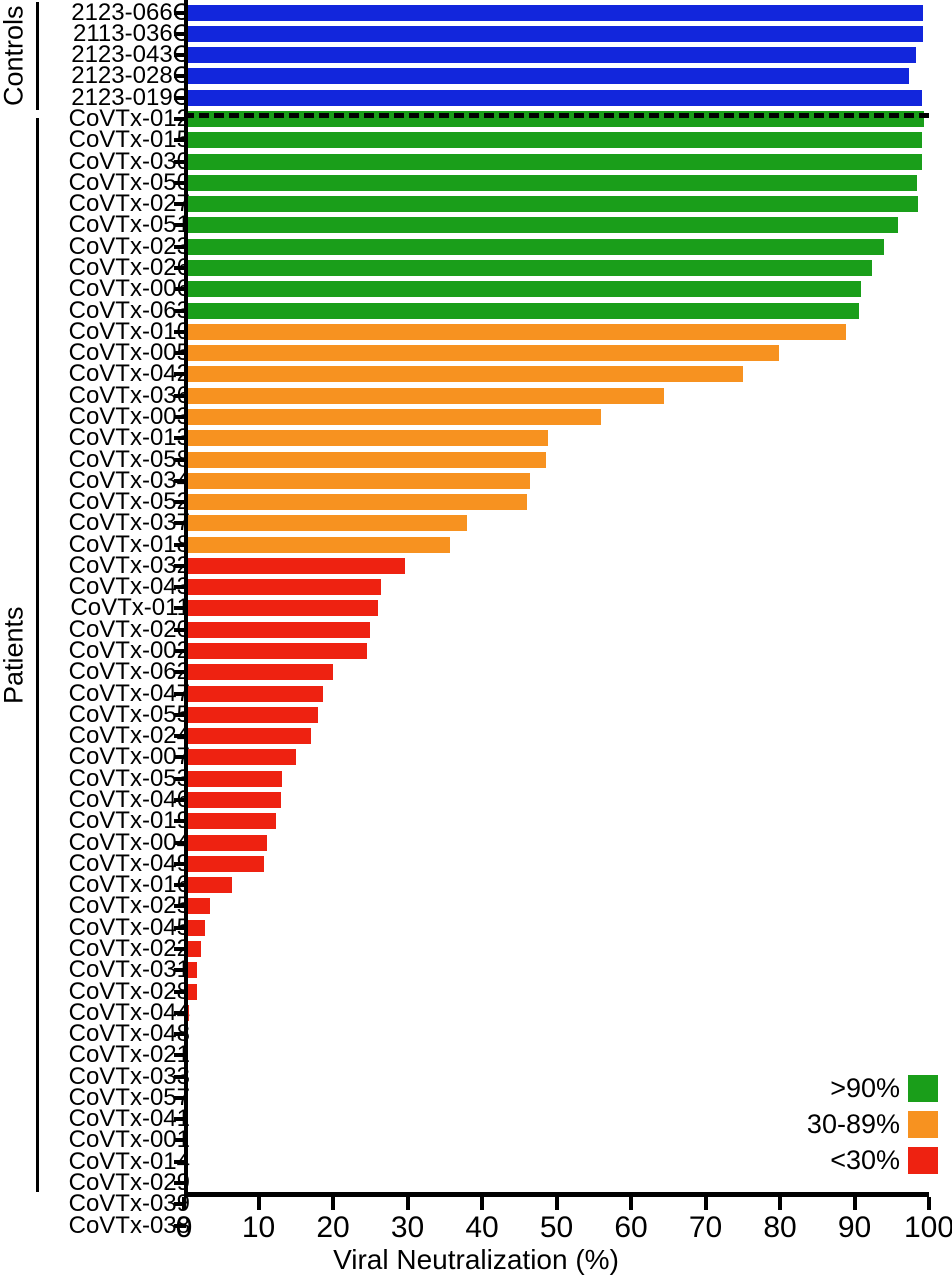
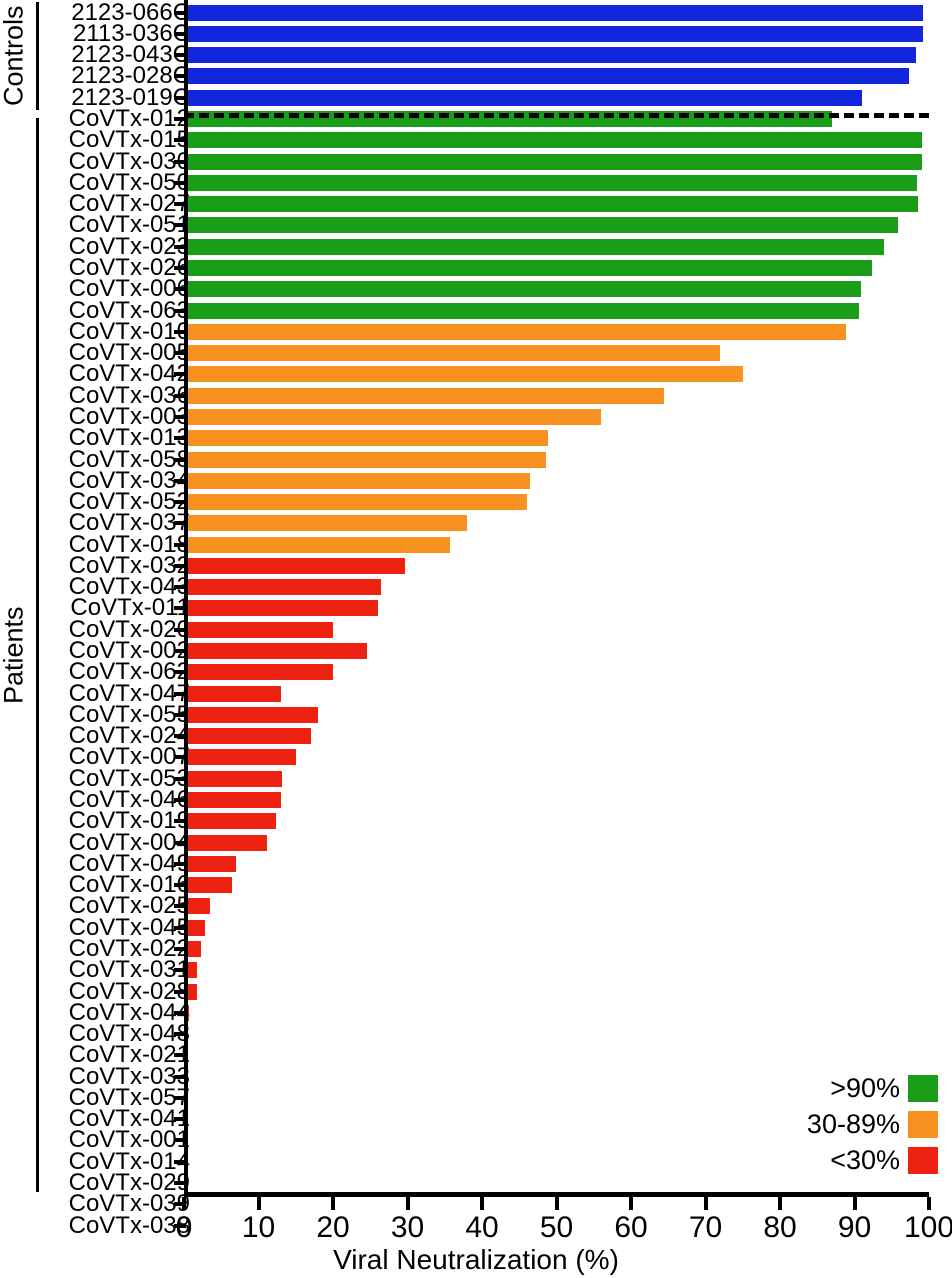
2123-019C: 99 -> 91
CoVTx-012: 99 -> 87
CoVTx-005: 80 -> 72
CoVTx-020: 25 -> 20
CoVTx-047: 19 -> 13
CoVTx-049: 11 -> 7
